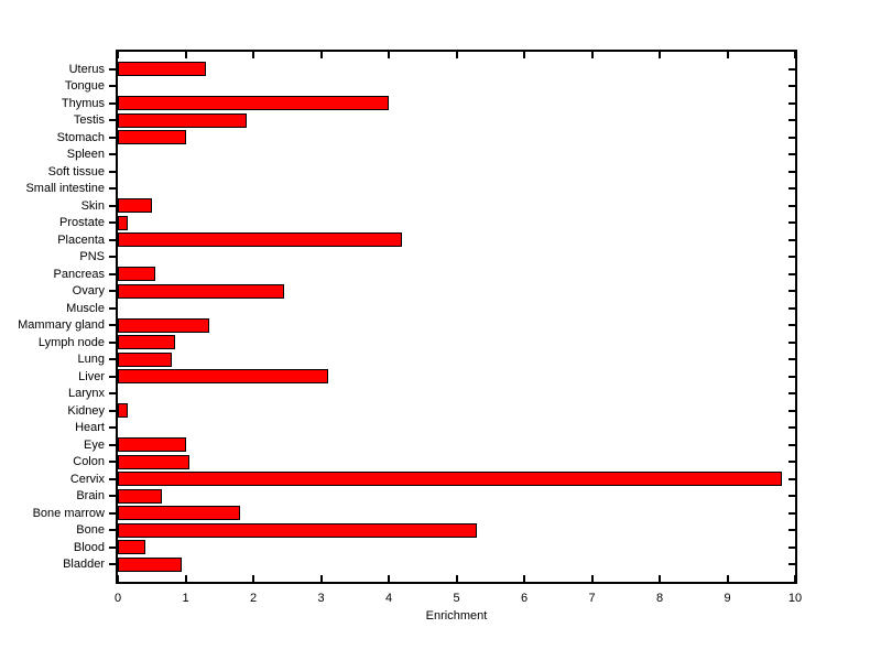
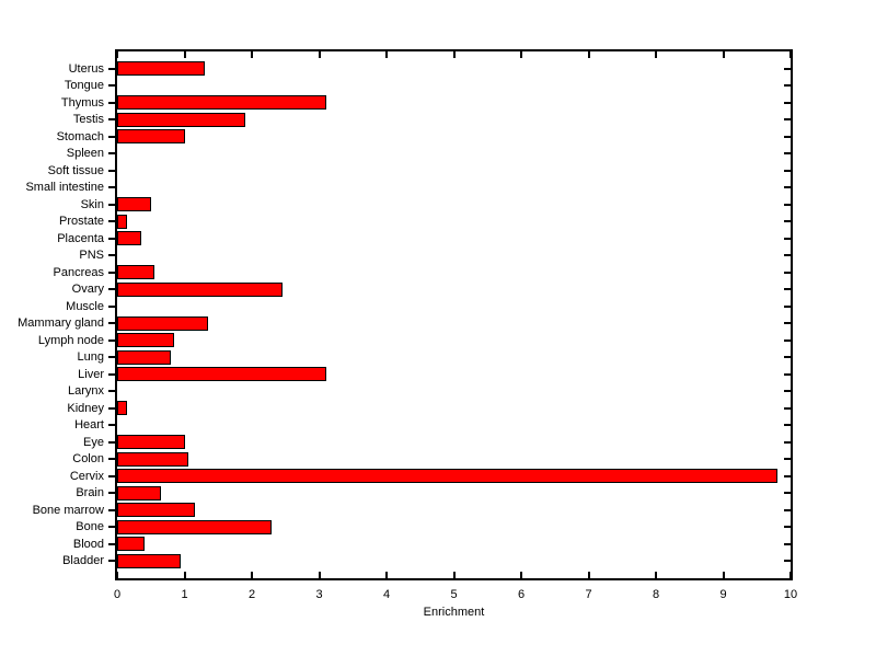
Thymus: 4.0 -> 3.1
Placenta: 4.2 -> 0.3
Bone marrow: 1.8 -> 1.1
Bone: 5.3 -> 2.3
